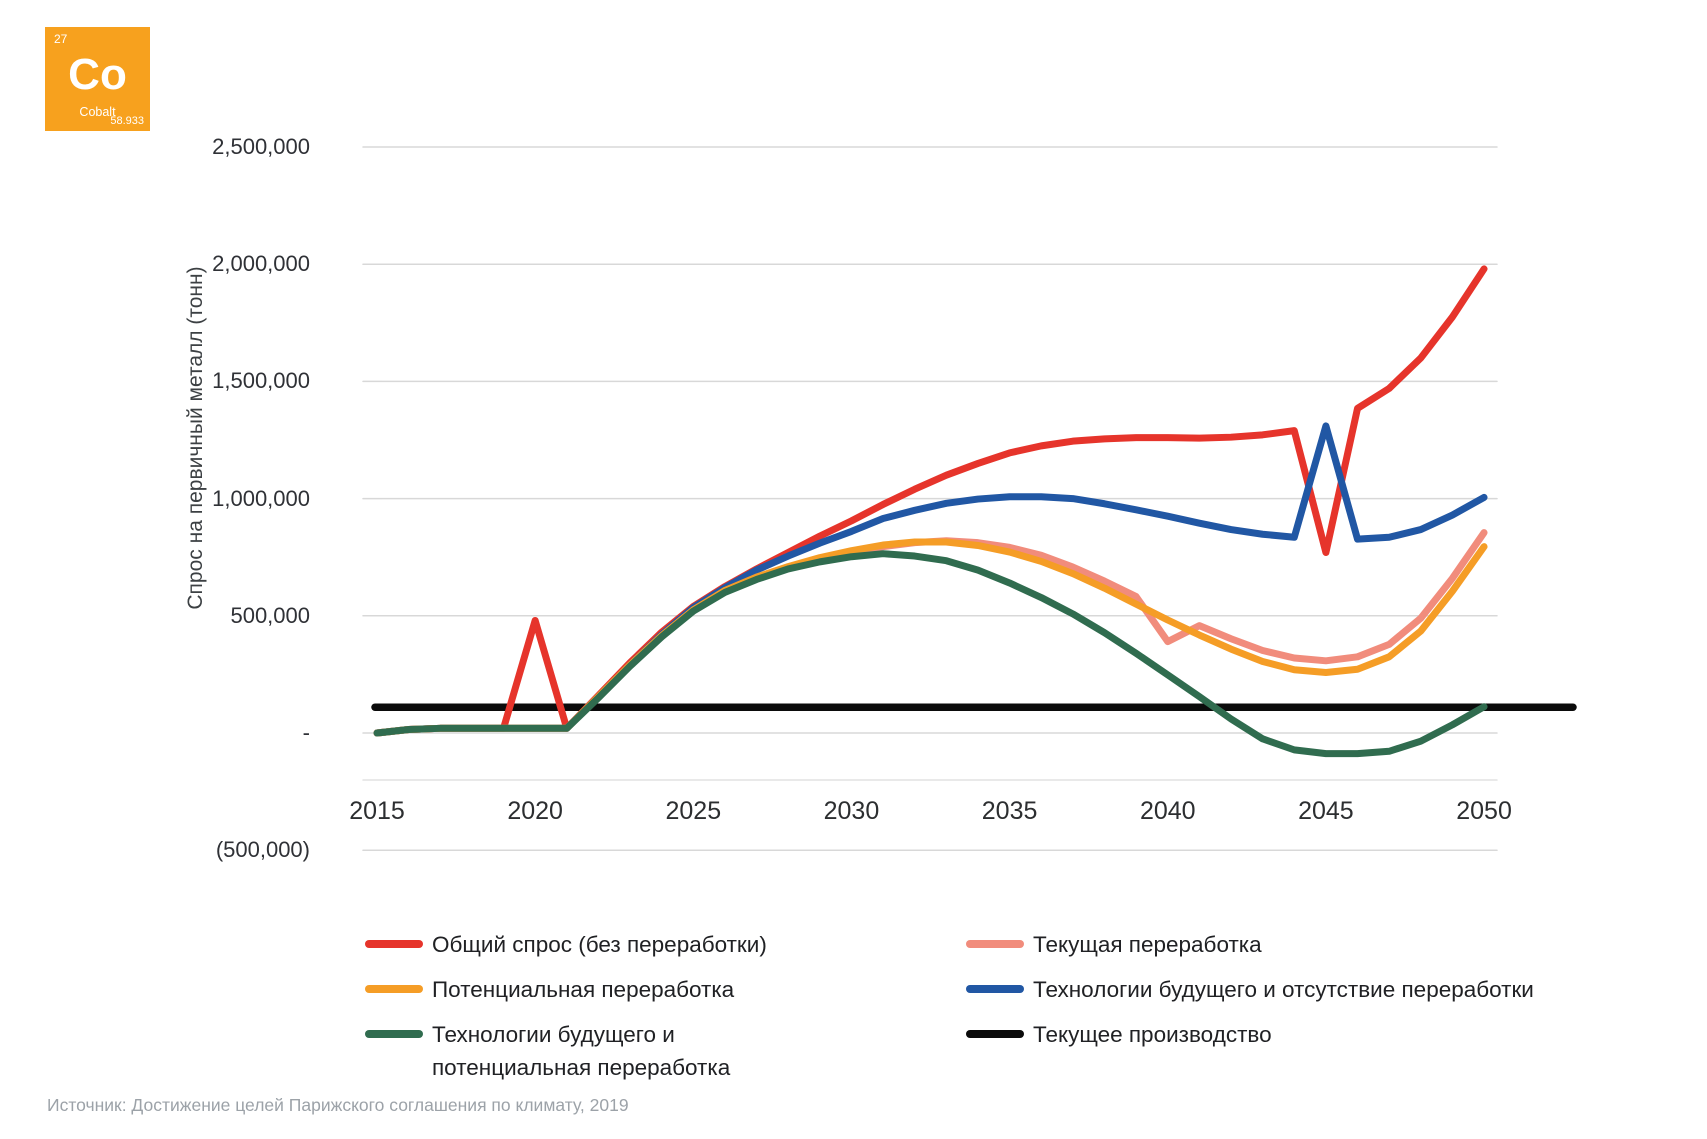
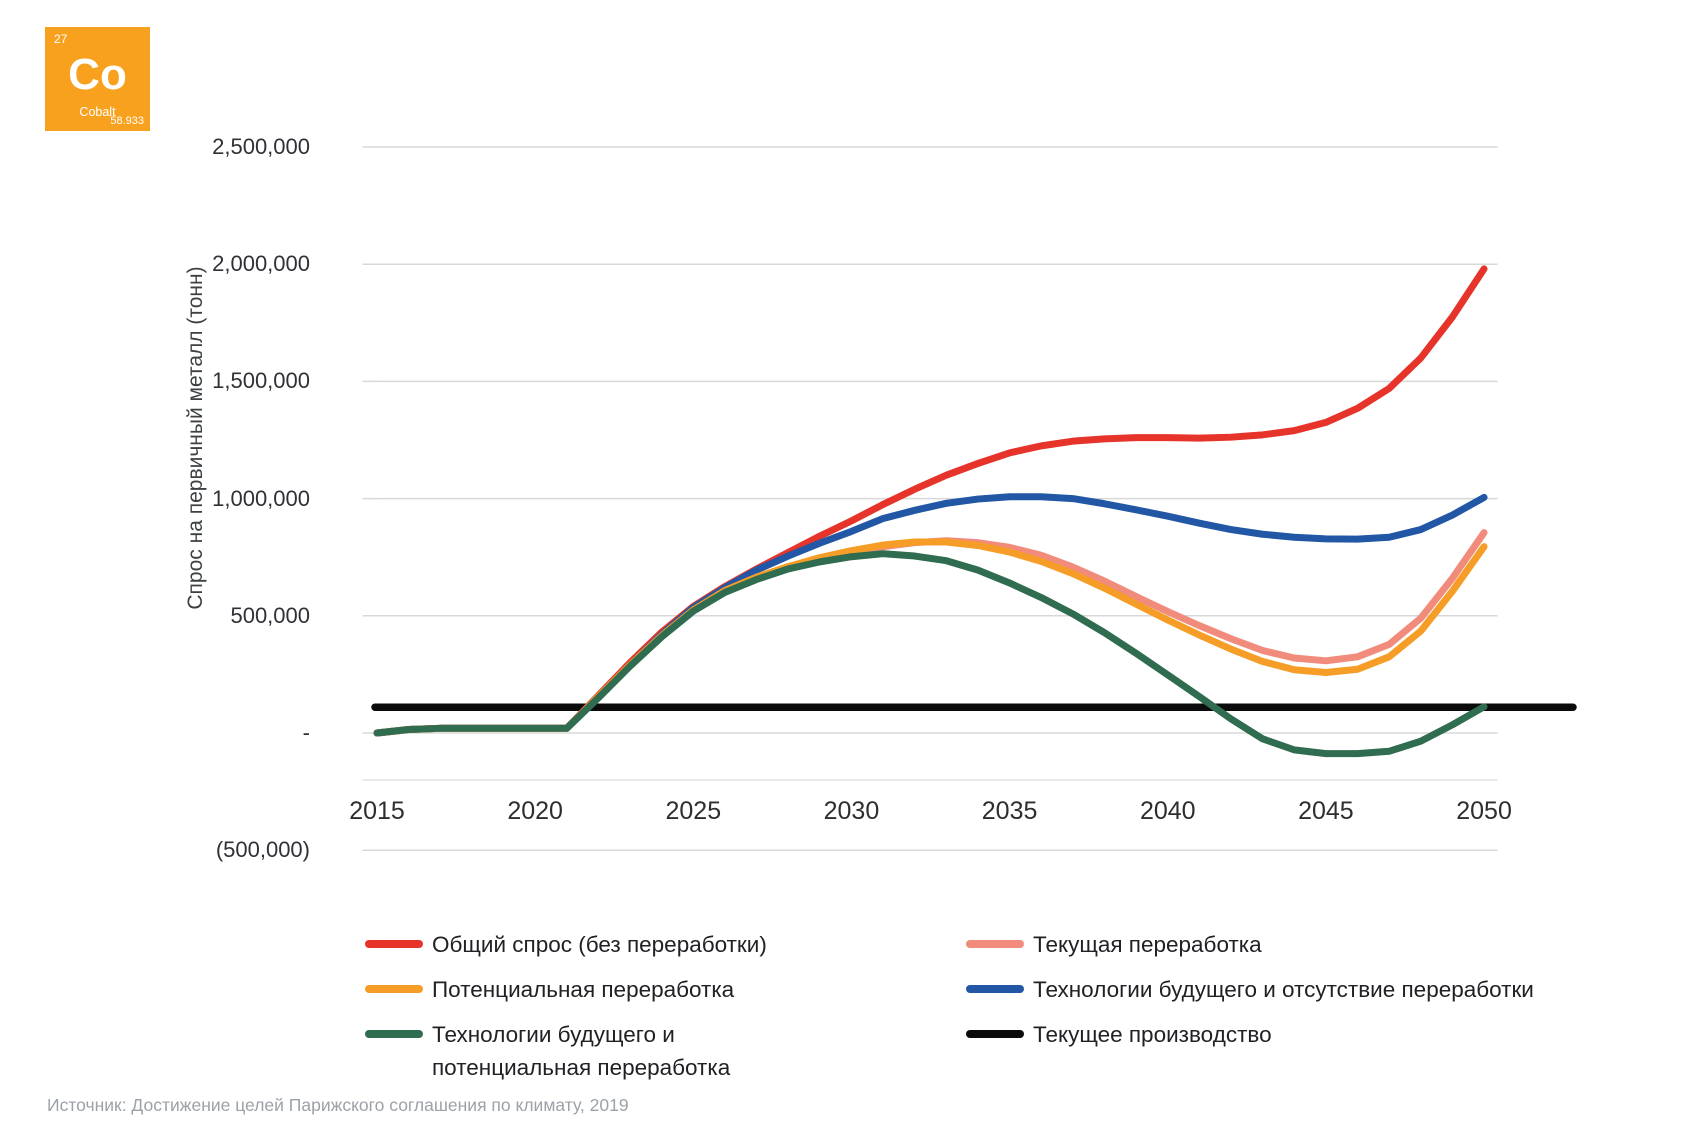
Общий спрос (без переработки)/2020: 480000 -> 20000
Текущая переработка/2040: 390000 -> 520000
Общий спрос (без переработки)/2045: 770000 -> 1320000
Технологии будущего и отсутствие переработки/2045: 1310000 -> 830000
